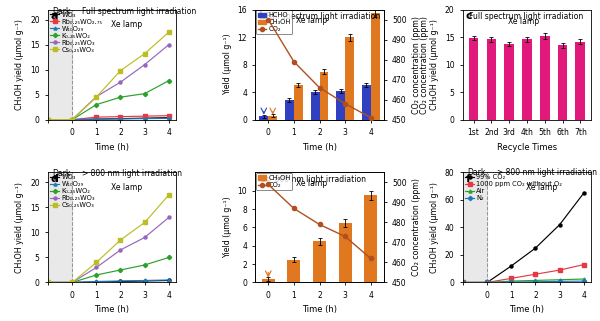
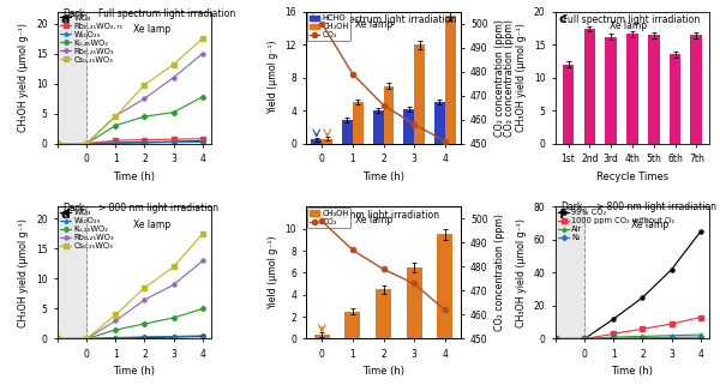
1st: 14.8 -> 12.0
2nd: 14.6 -> 17.4
3rd: 13.8 -> 16.2
4th: 14.6 -> 16.6
5th: 15.2 -> 16.4
7th: 14.2 -> 16.4
